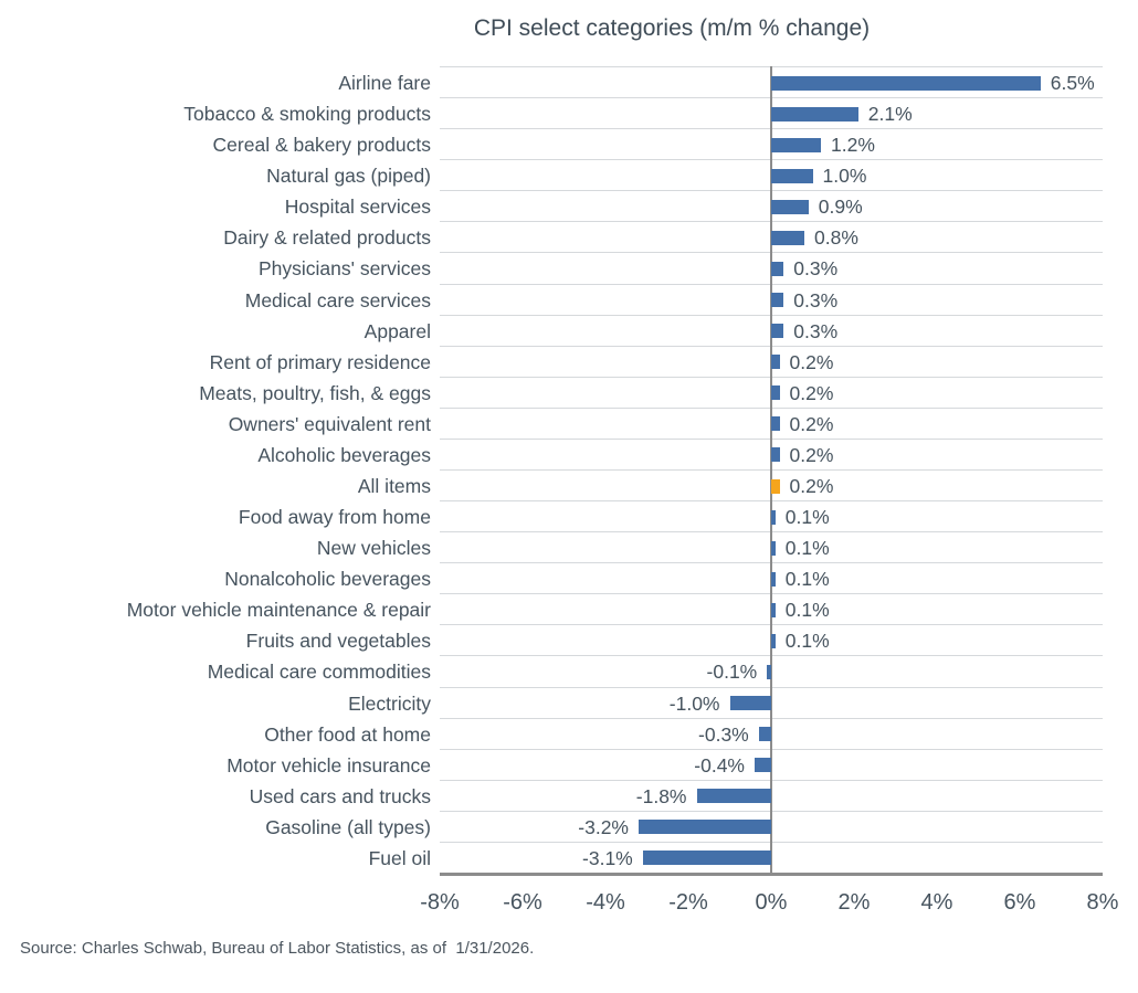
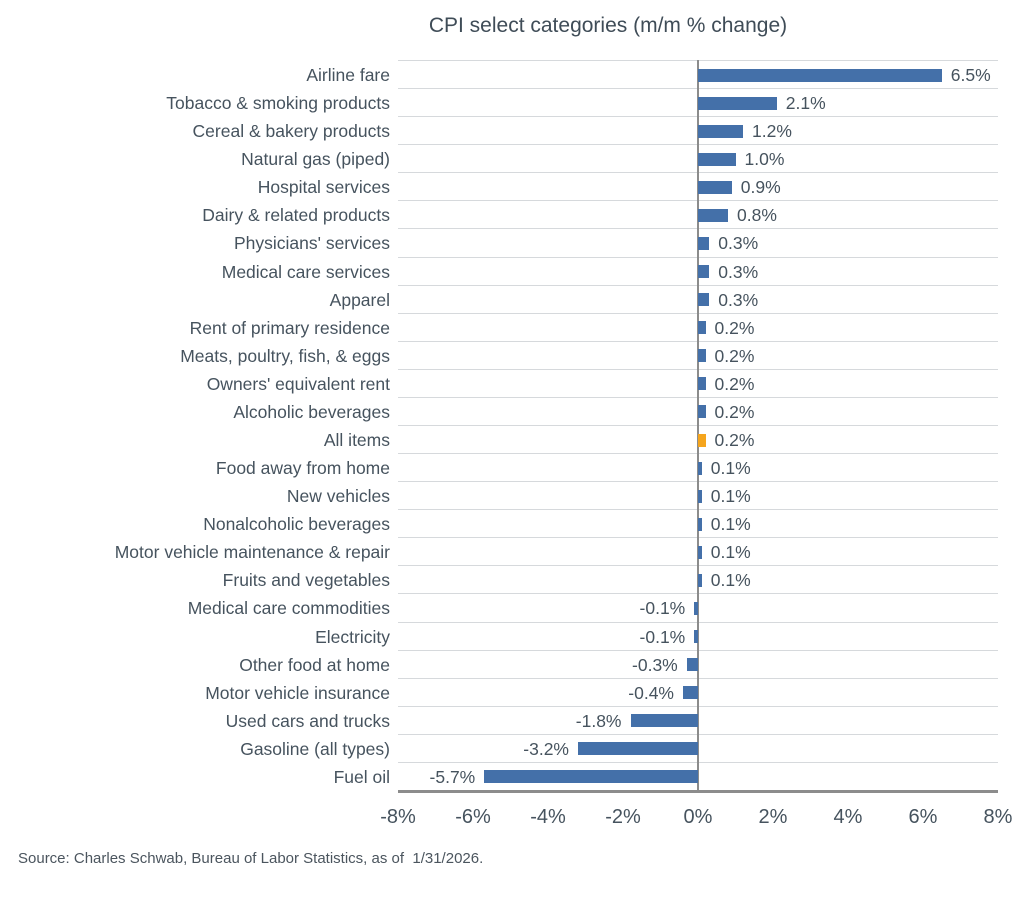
Electricity: -1.0% -> -0.1%
Fuel oil: -3.1% -> -5.7%
